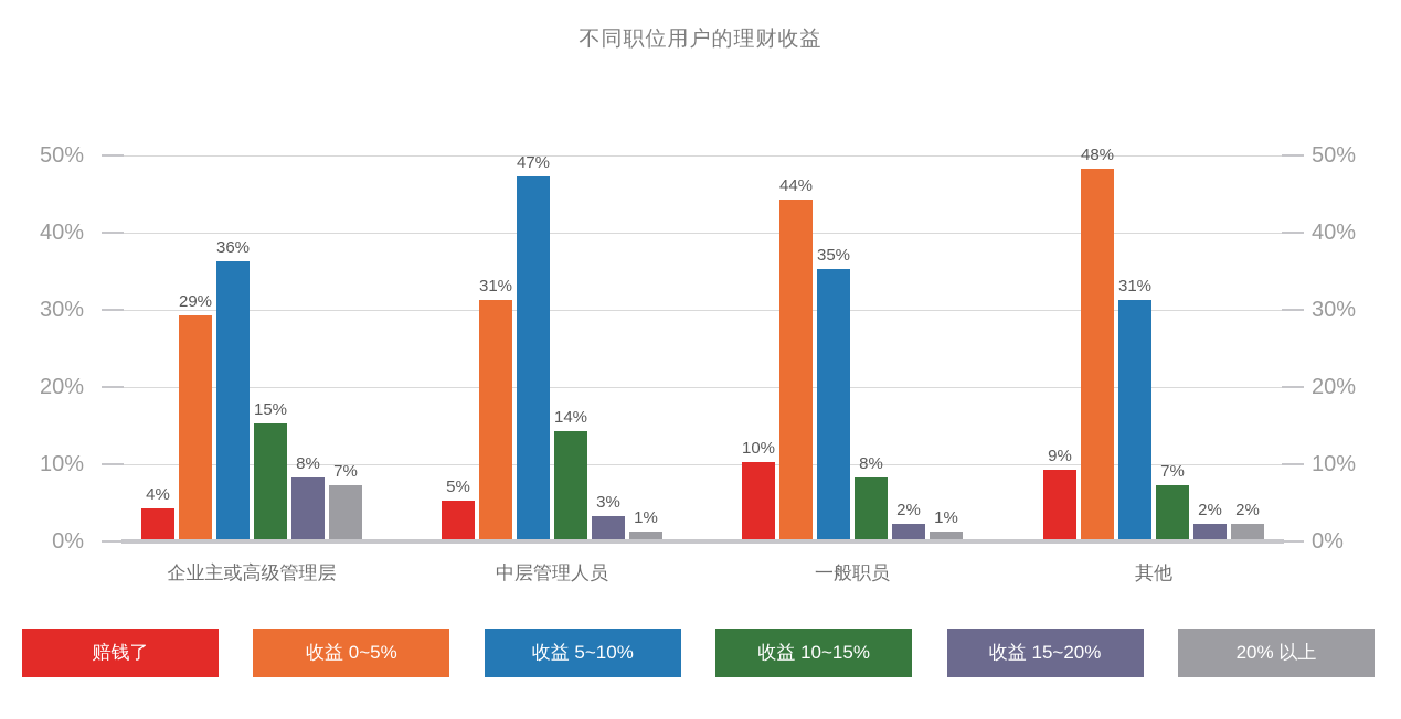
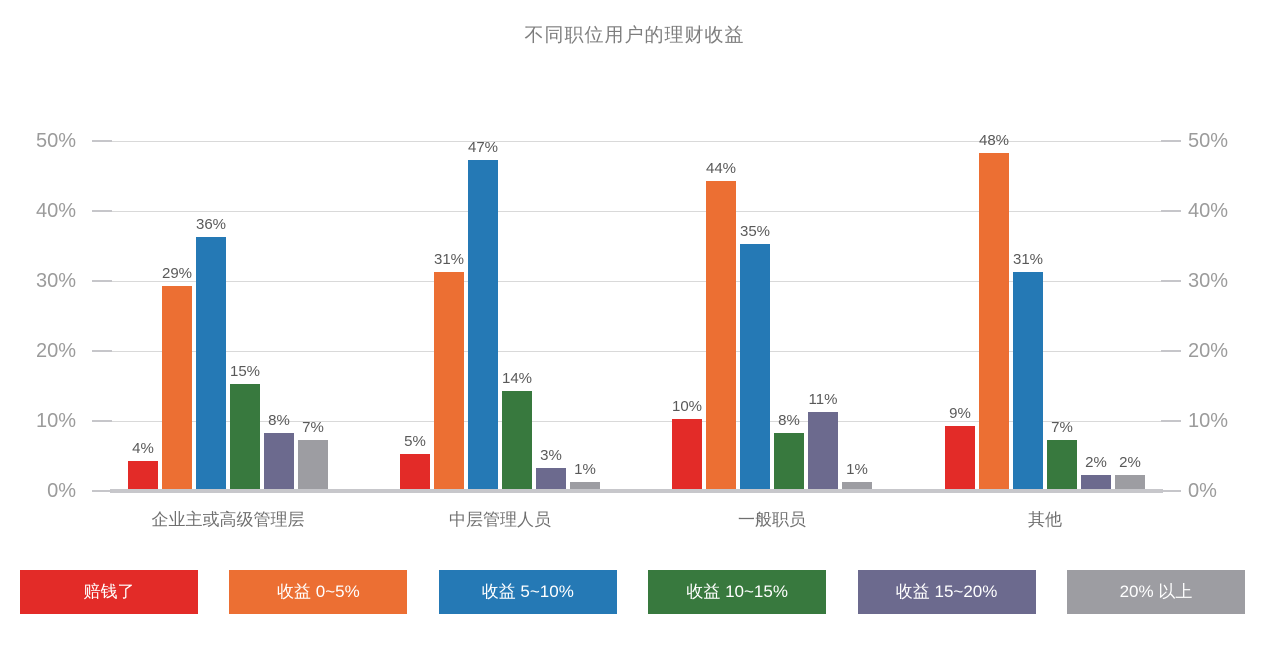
收益 15~20%/一般职员: 2% -> 11%
